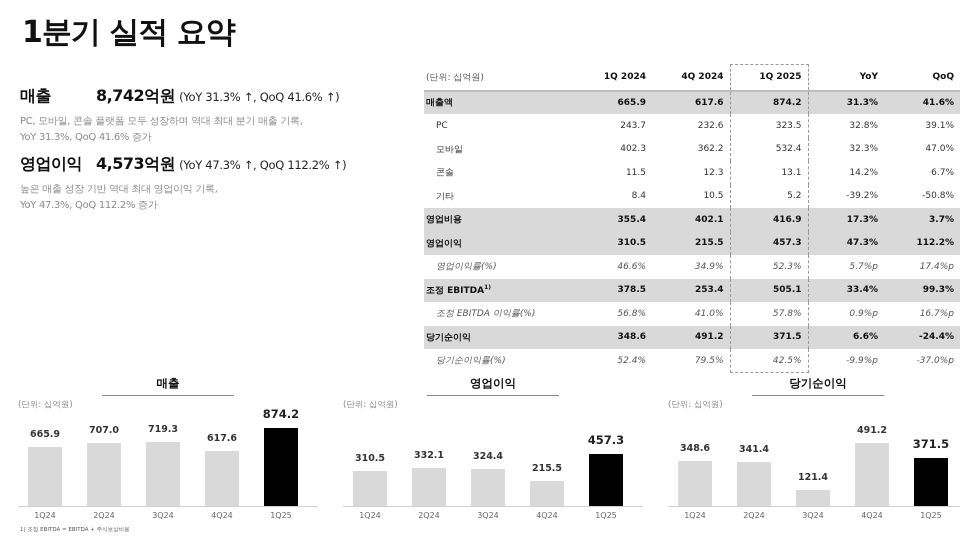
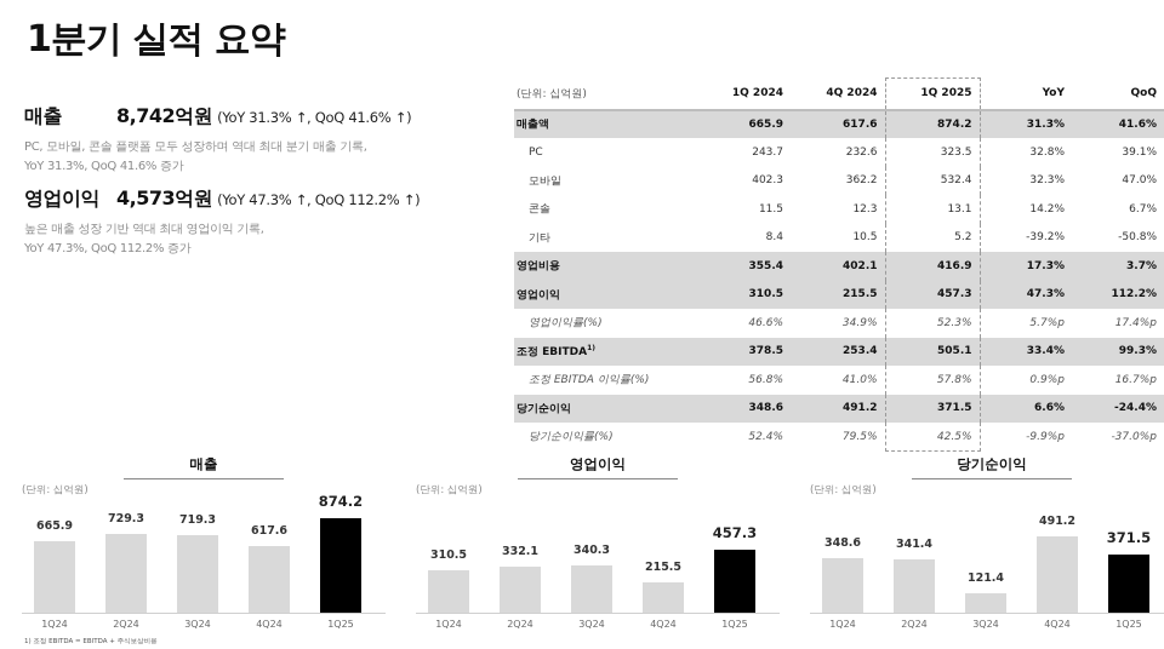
매출/2Q24: 707.0 -> 729.3
영업이익/3Q24: 324.4 -> 340.3
